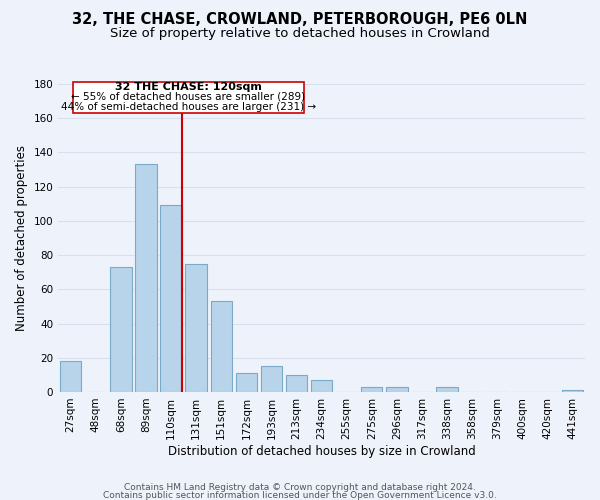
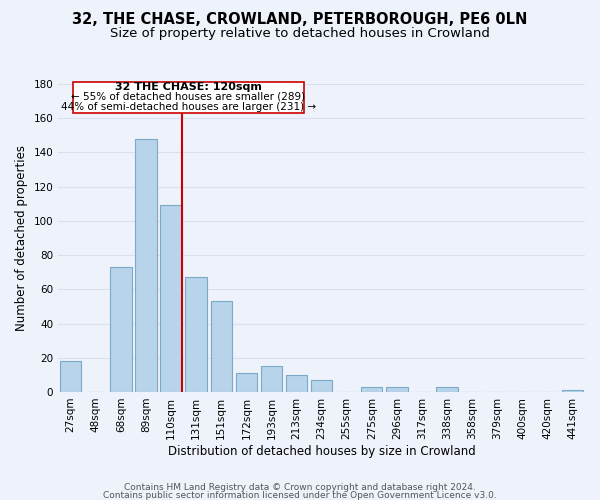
89sqm: 133 -> 148
131sqm: 75 -> 67
